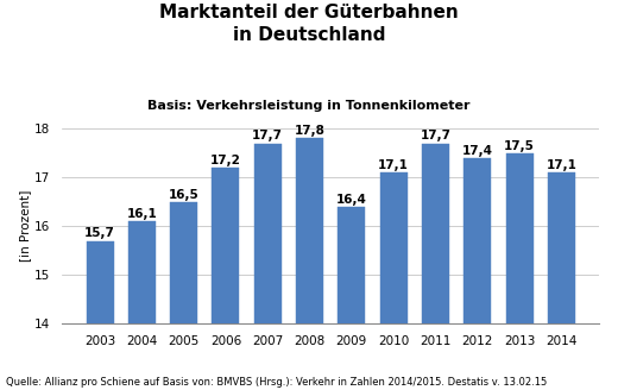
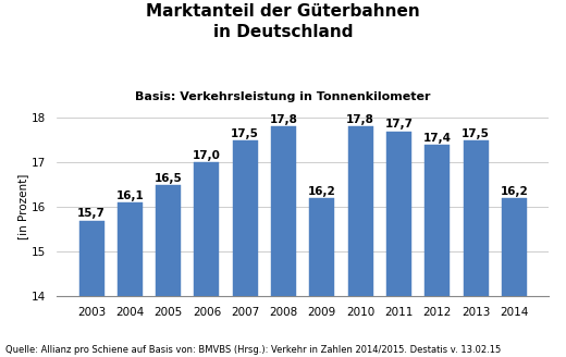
2006: 17,2 -> 17,0
2007: 17,7 -> 17,5
2009: 16,4 -> 16,2
2010: 17,1 -> 17,8
2014: 17,1 -> 16,2
